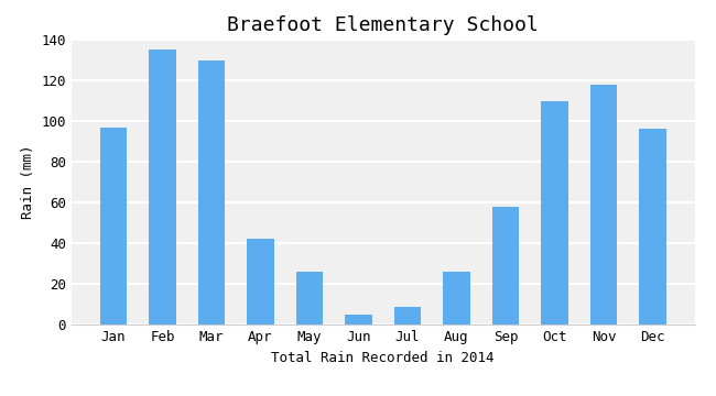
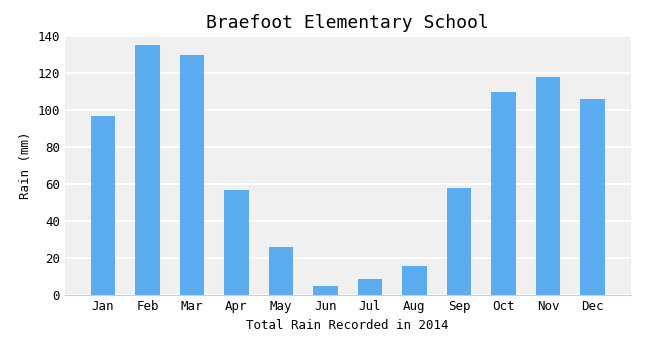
Apr: 42 -> 57
Aug: 26 -> 16
Dec: 96 -> 106
